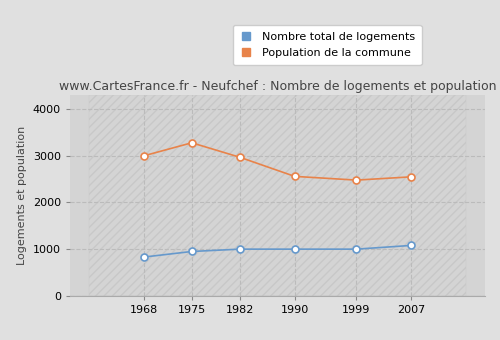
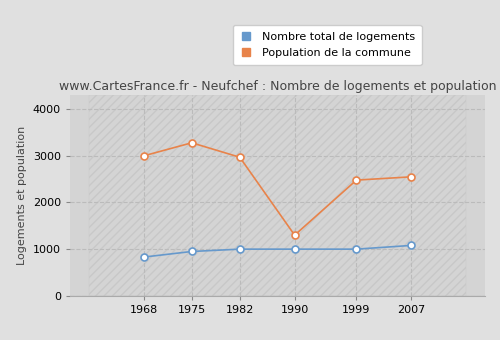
Population de la commune/1990: 2560 -> 1300
